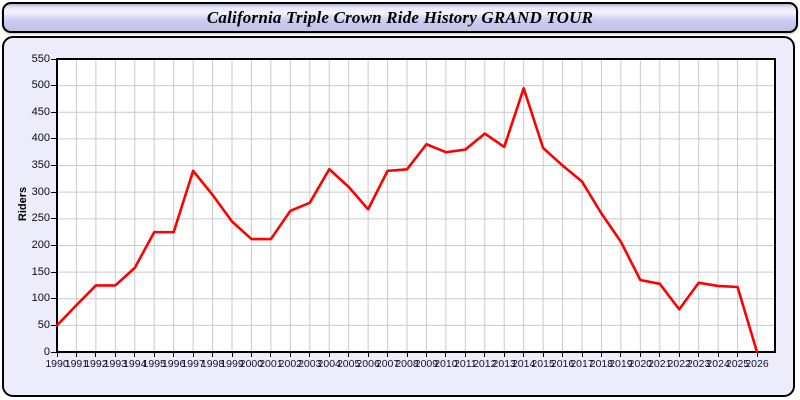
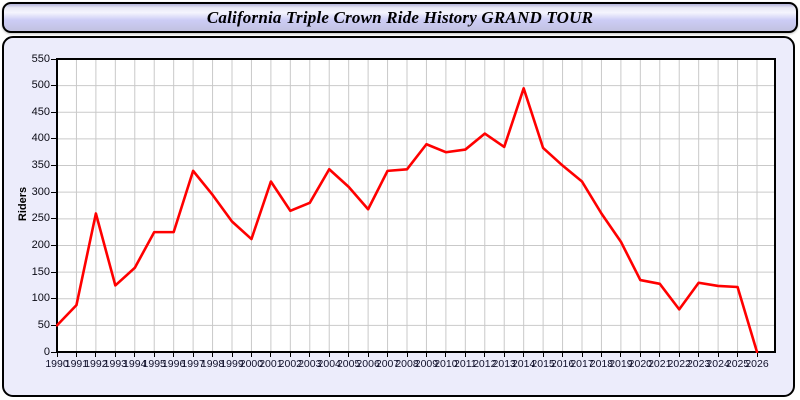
1992: 120 -> 260
2001: 210 -> 320
